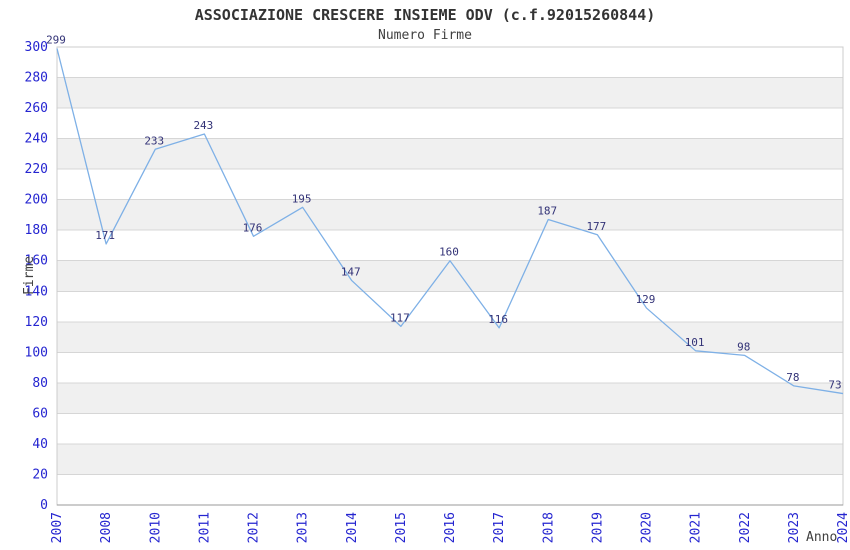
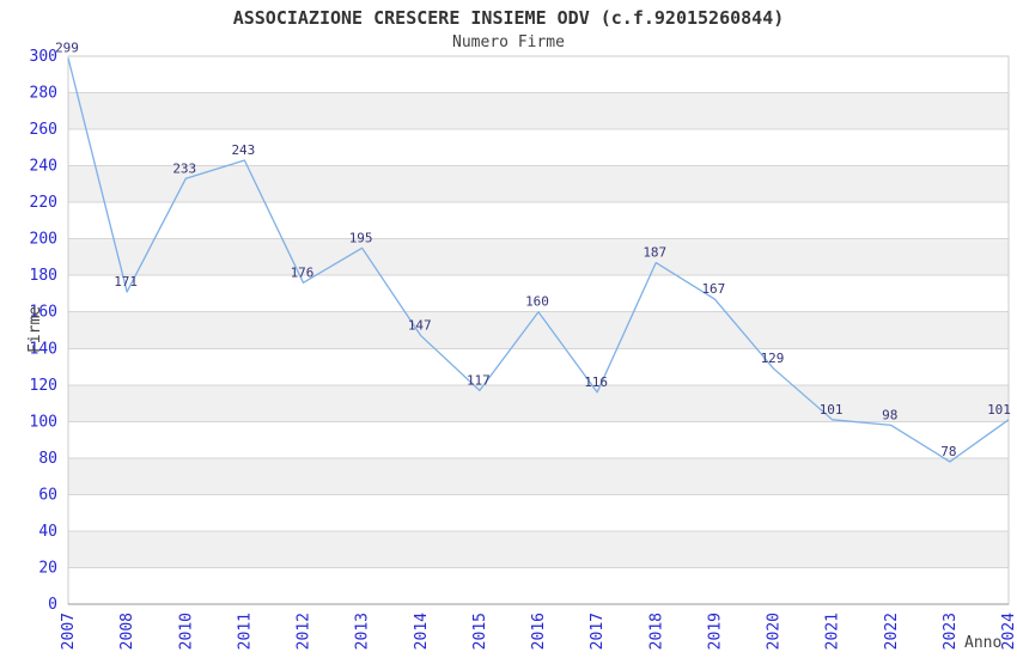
2019: 177 -> 167
2024: 73 -> 101
